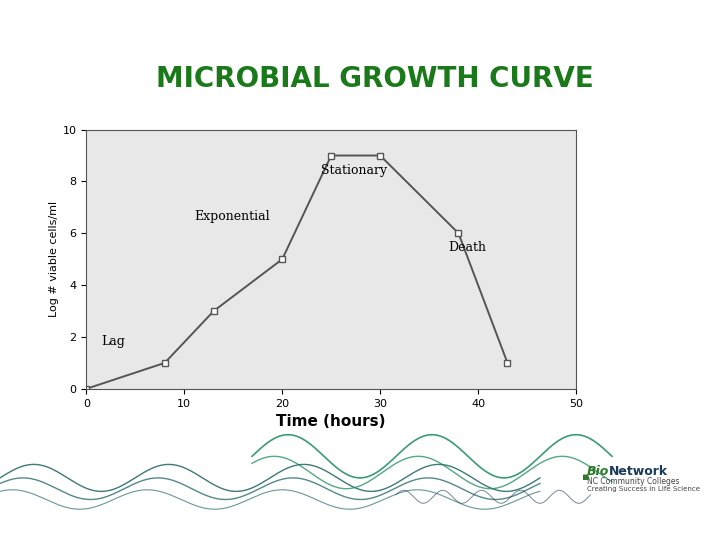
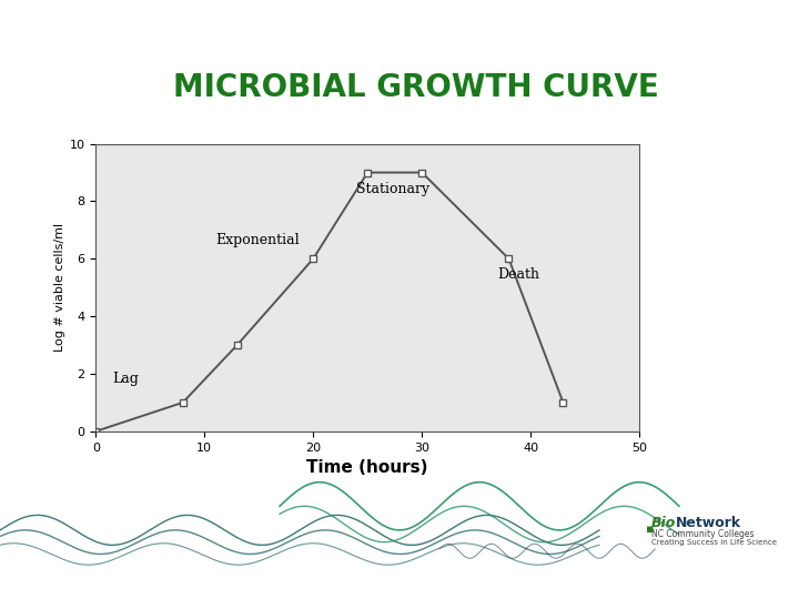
20: 5 -> 6
